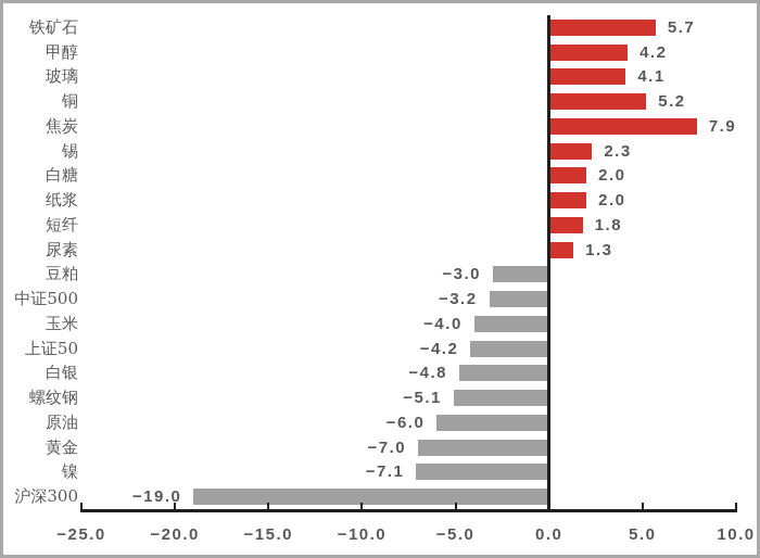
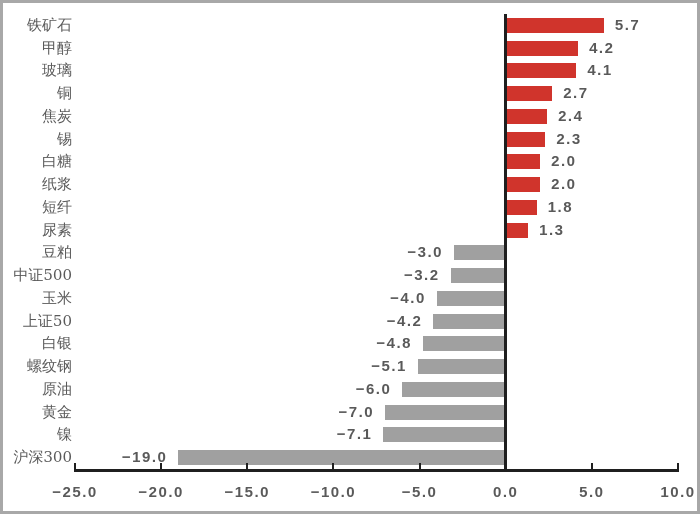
铜: 5.2 -> 2.7
焦炭: 7.9 -> 2.4
